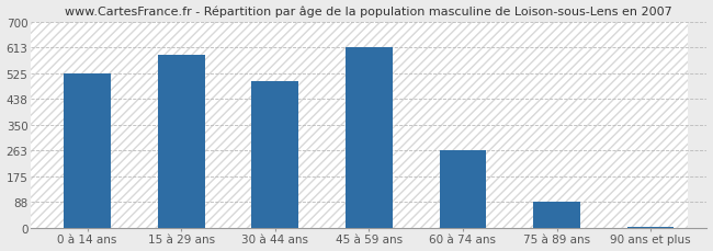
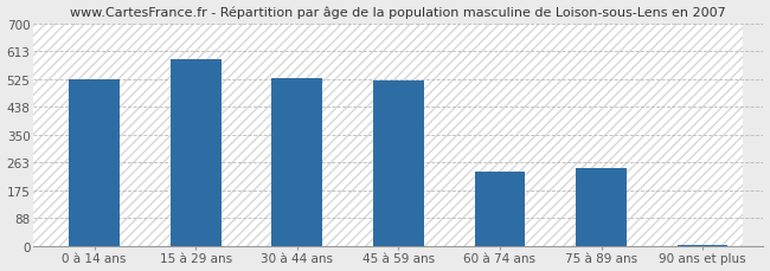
30 à 44 ans: 500 -> 530
45 à 59 ans: 613 -> 520
60 à 74 ans: 263 -> 235
75 à 89 ans: 88 -> 245
